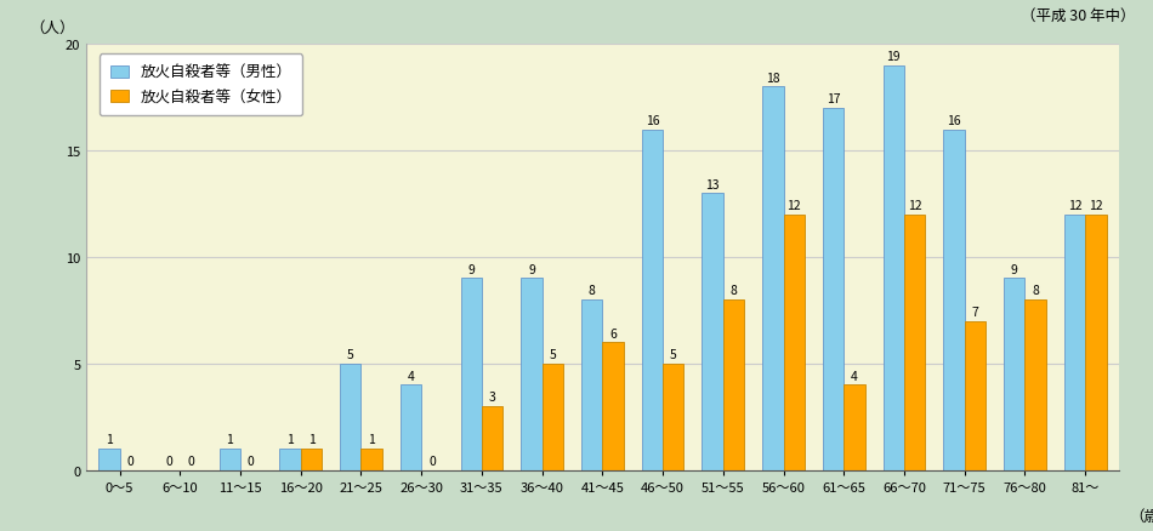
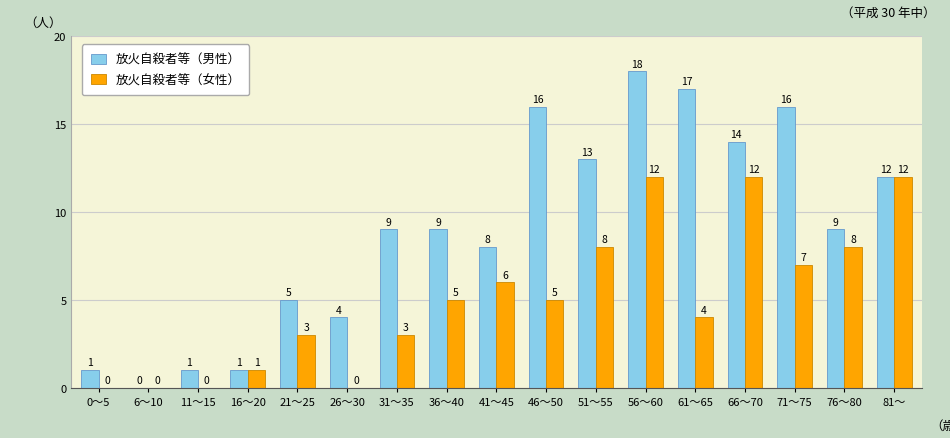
放火自殺者等（女性）/21～25: 1 -> 3
放火自殺者等（男性）/66～70: 19 -> 14
